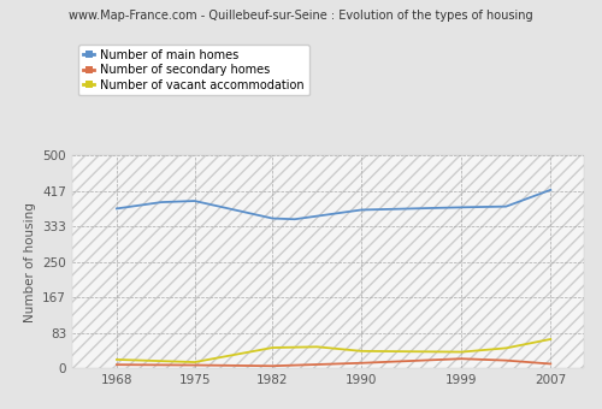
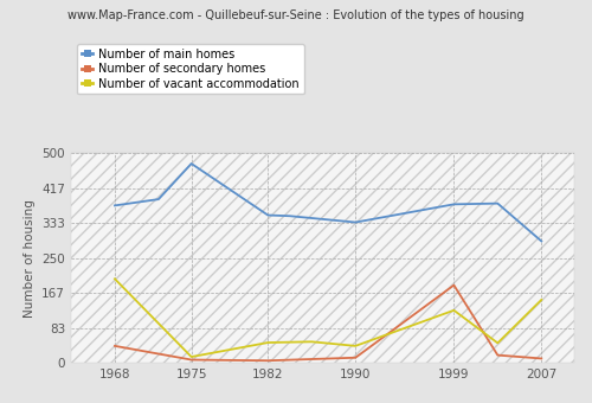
Number of secondary homes/1968: 8 -> 40
Number of vacant accommodation/1968: 20 -> 200
Number of main homes/1975: 393 -> 475
Number of main homes/1990: 372 -> 335
Number of secondary homes/1999: 22 -> 185
Number of vacant accommodation/1999: 38 -> 125
Number of main homes/2007: 419 -> 290
Number of vacant accommodation/2007: 68 -> 150
